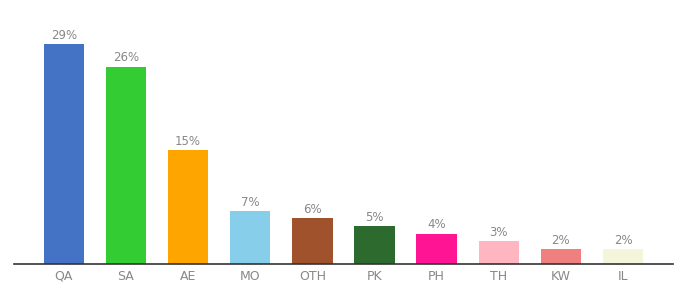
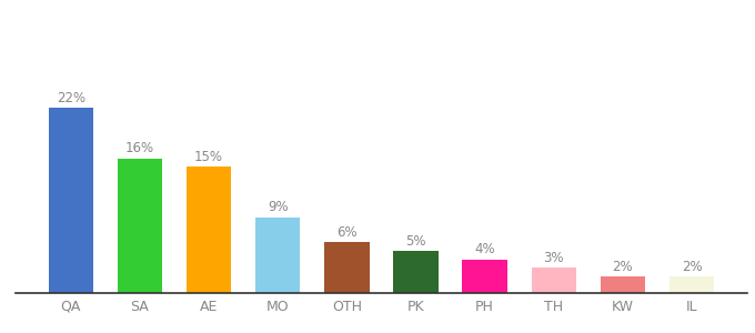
QA: 29% -> 22%
SA: 26% -> 16%
MO: 7% -> 9%
